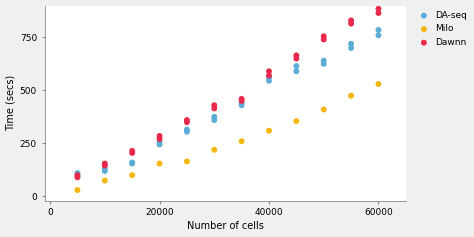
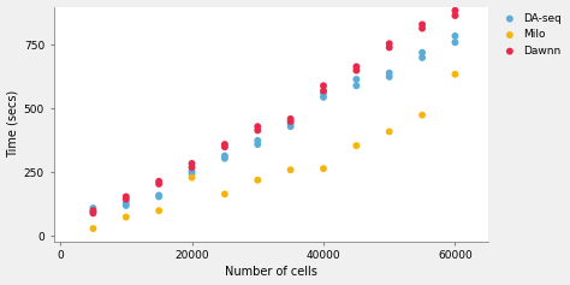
Milo/20000: 155 -> 230
Milo/40000: 310 -> 265
Milo/60000: 530 -> 635
